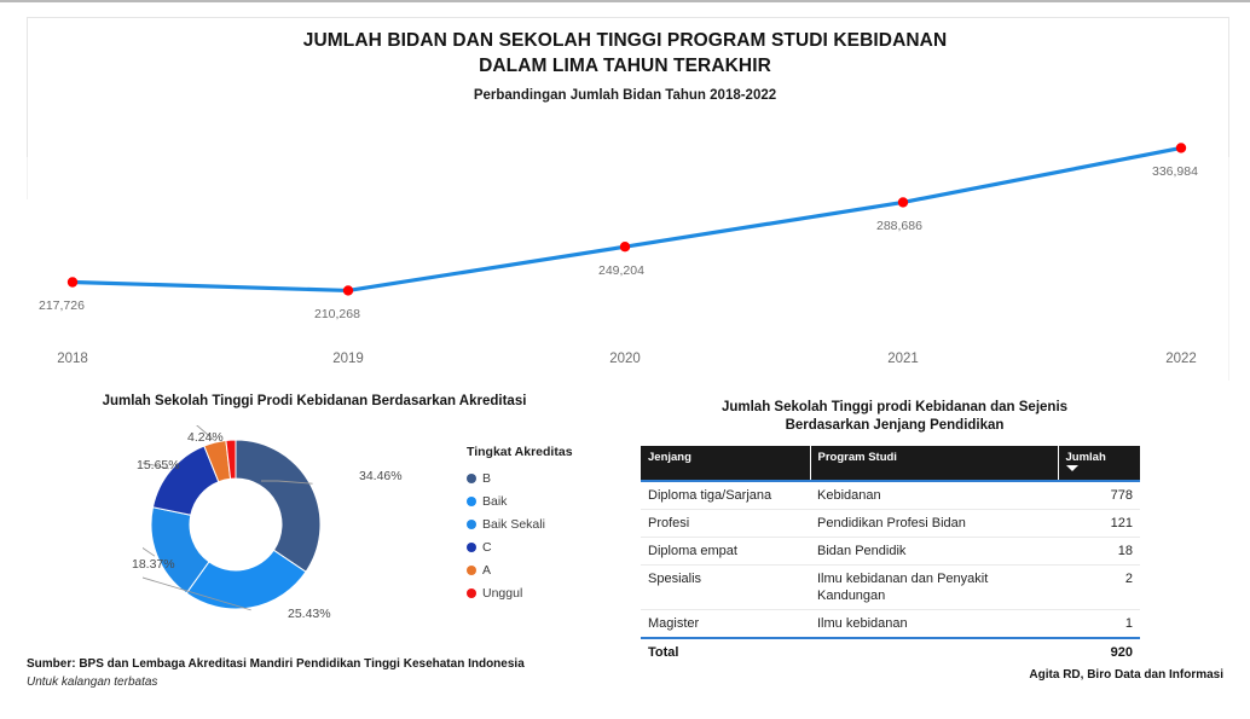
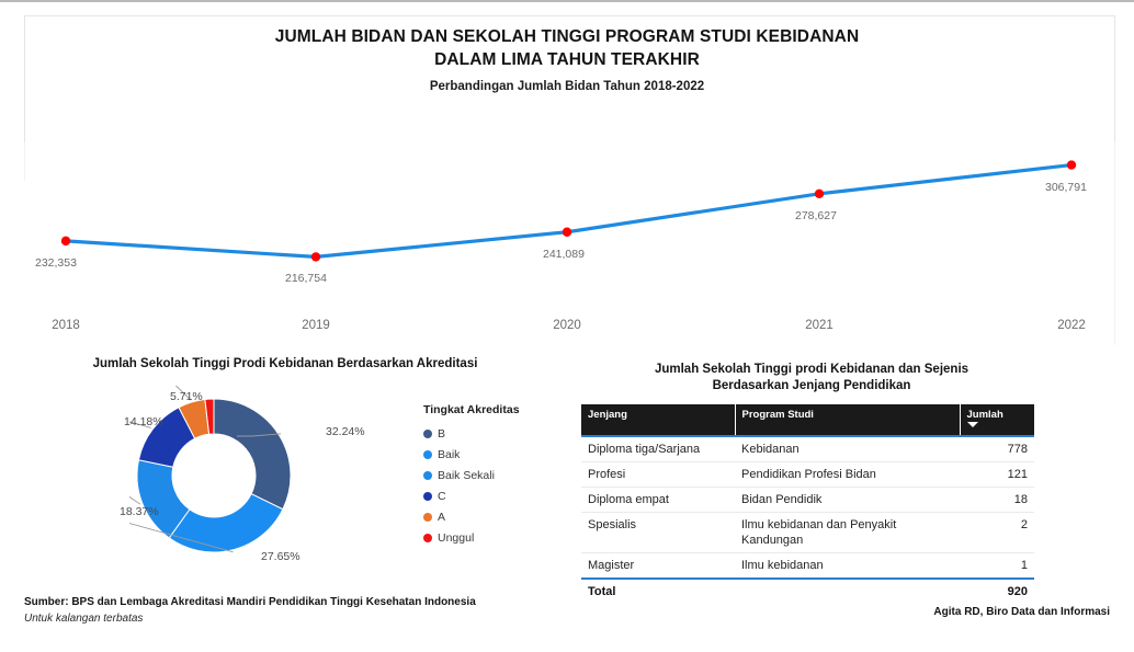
Perbandingan Jumlah Bidan Tahun 2018-2022/2018: 217,726 -> 232,353
Perbandingan Jumlah Bidan Tahun 2018-2022/2019: 210,268 -> 216,754
Perbandingan Jumlah Bidan Tahun 2018-2022/2020: 249,204 -> 241,089
Perbandingan Jumlah Bidan Tahun 2018-2022/2021: 288,686 -> 278,627
Perbandingan Jumlah Bidan Tahun 2018-2022/2022: 336,984 -> 306,791
Jumlah Sekolah Tinggi Prodi Kebidanan Berdasarkan Akreditasi/B: 34.46% -> 32.24%
Jumlah Sekolah Tinggi Prodi Kebidanan Berdasarkan Akreditasi/Baik: 25.43% -> 27.65%
Jumlah Sekolah Tinggi Prodi Kebidanan Berdasarkan Akreditasi/C: 15.65% -> 14.18%
Jumlah Sekolah Tinggi Prodi Kebidanan Berdasarkan Akreditasi/A: 4.24% -> 5.71%
